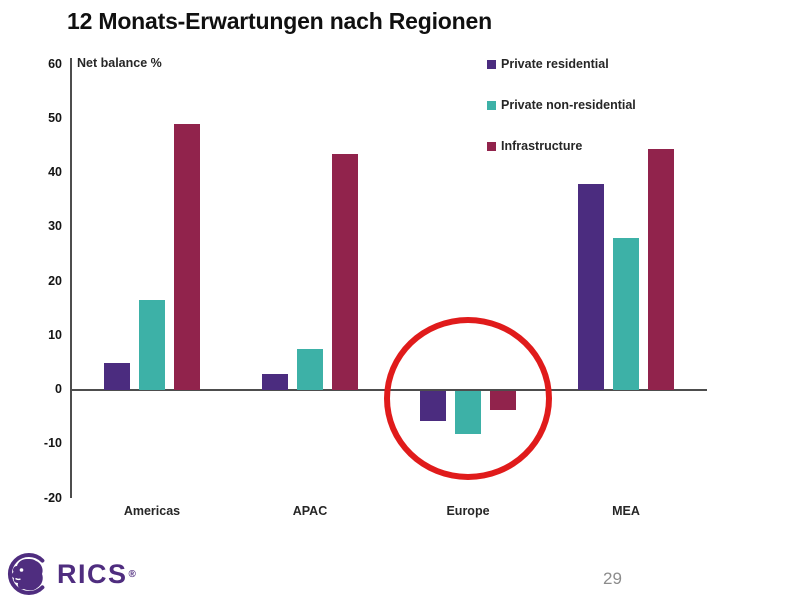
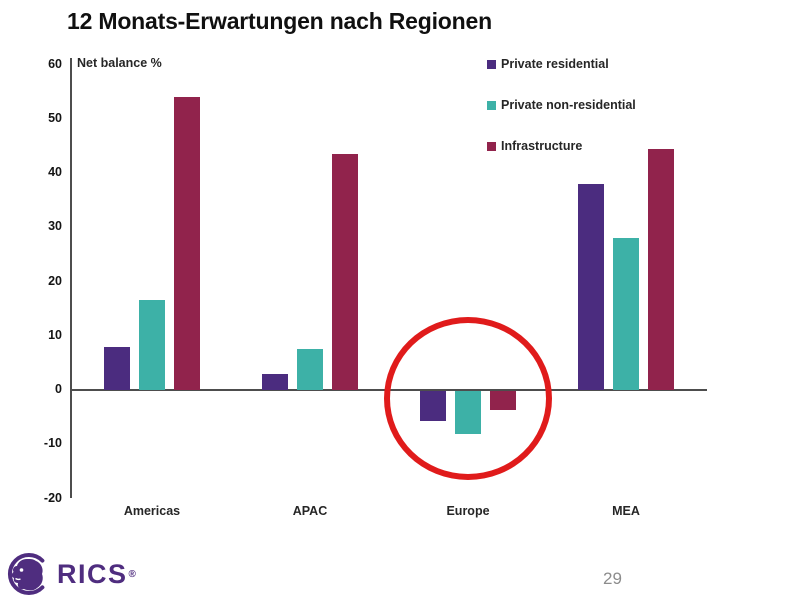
Private residential/Americas: 5 -> 8
Infrastructure/Americas: 49 -> 54
